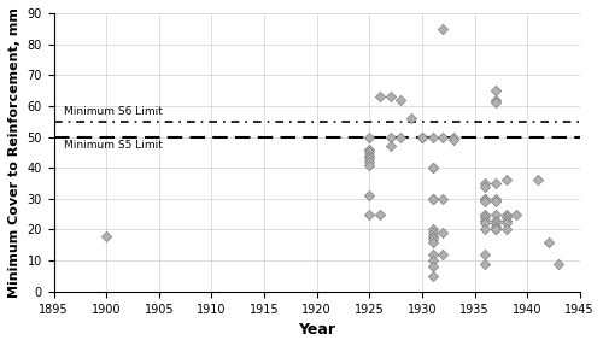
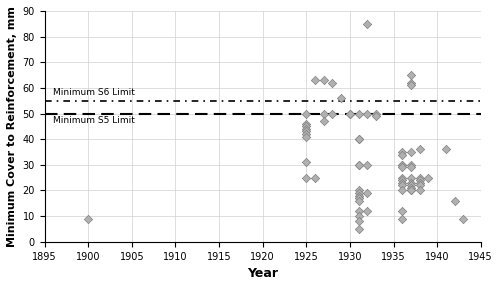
1900: 18 -> 9
